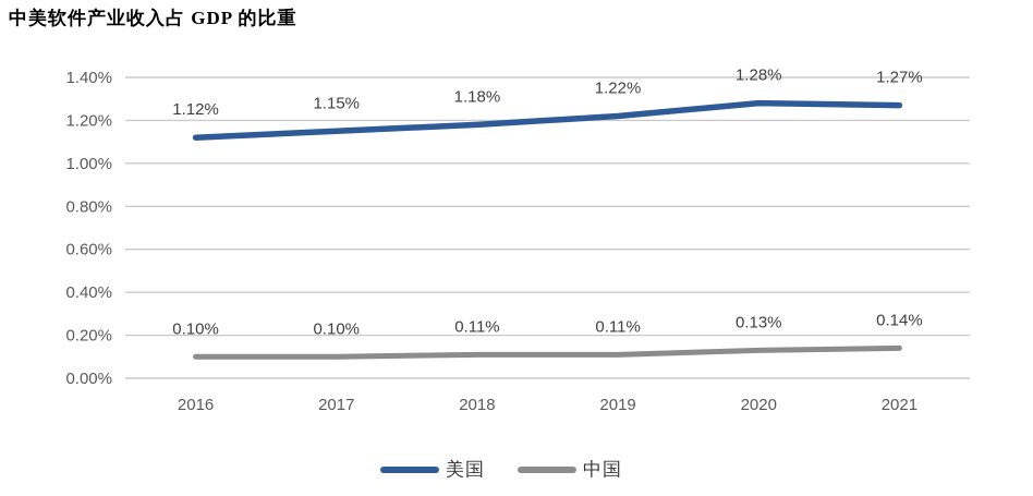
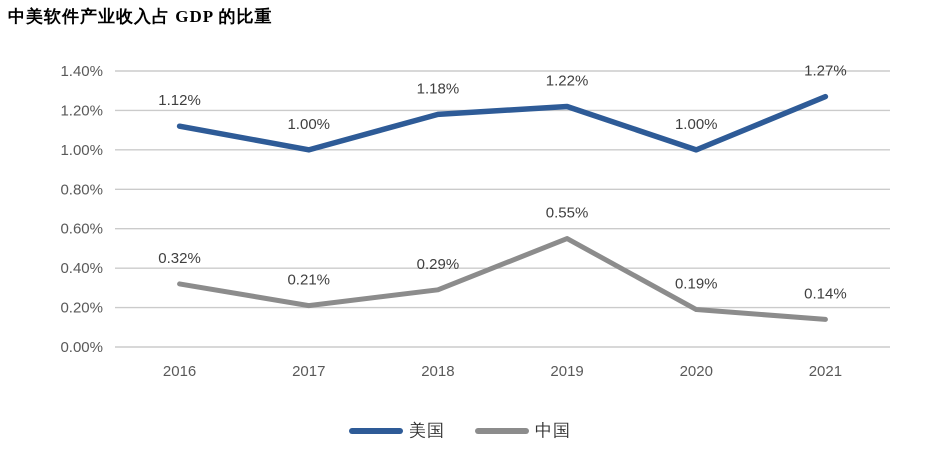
中国/2016: 0.10% -> 0.32%
美国/2017: 1.15% -> 1.00%
中国/2017: 0.10% -> 0.21%
中国/2018: 0.11% -> 0.29%
中国/2019: 0.11% -> 0.55%
美国/2020: 1.28% -> 1.00%
中国/2020: 0.13% -> 0.19%
